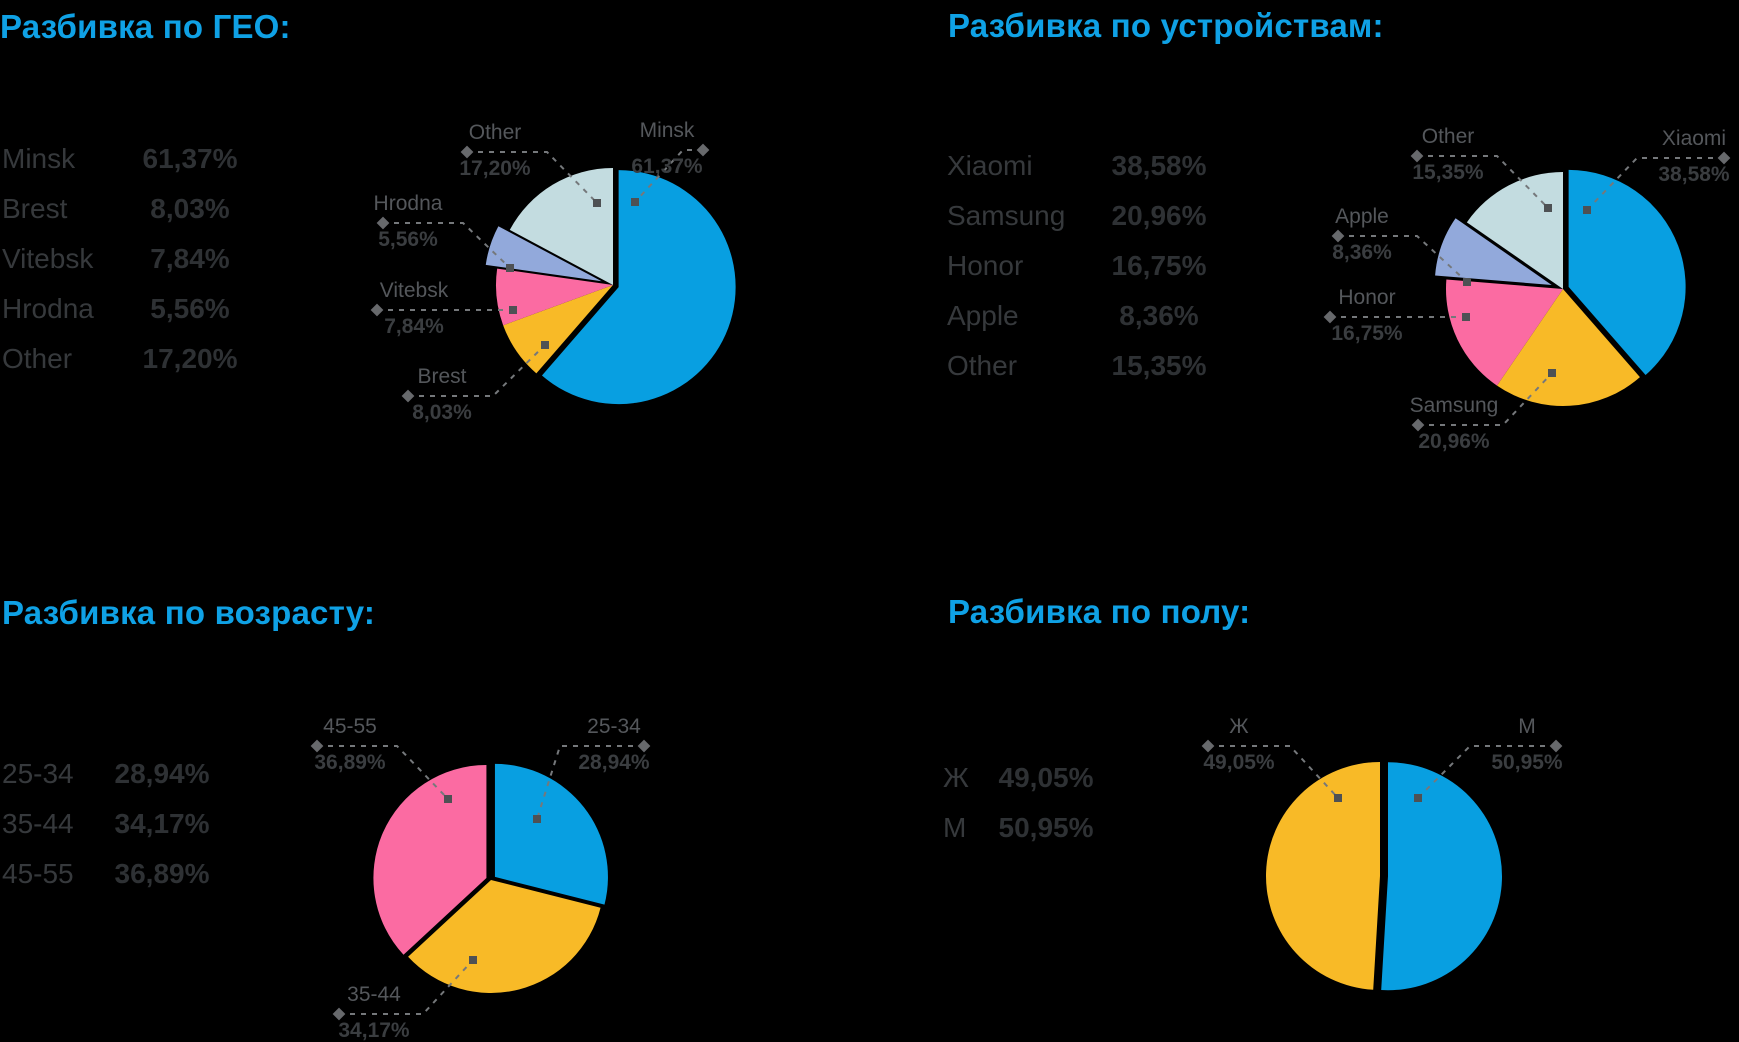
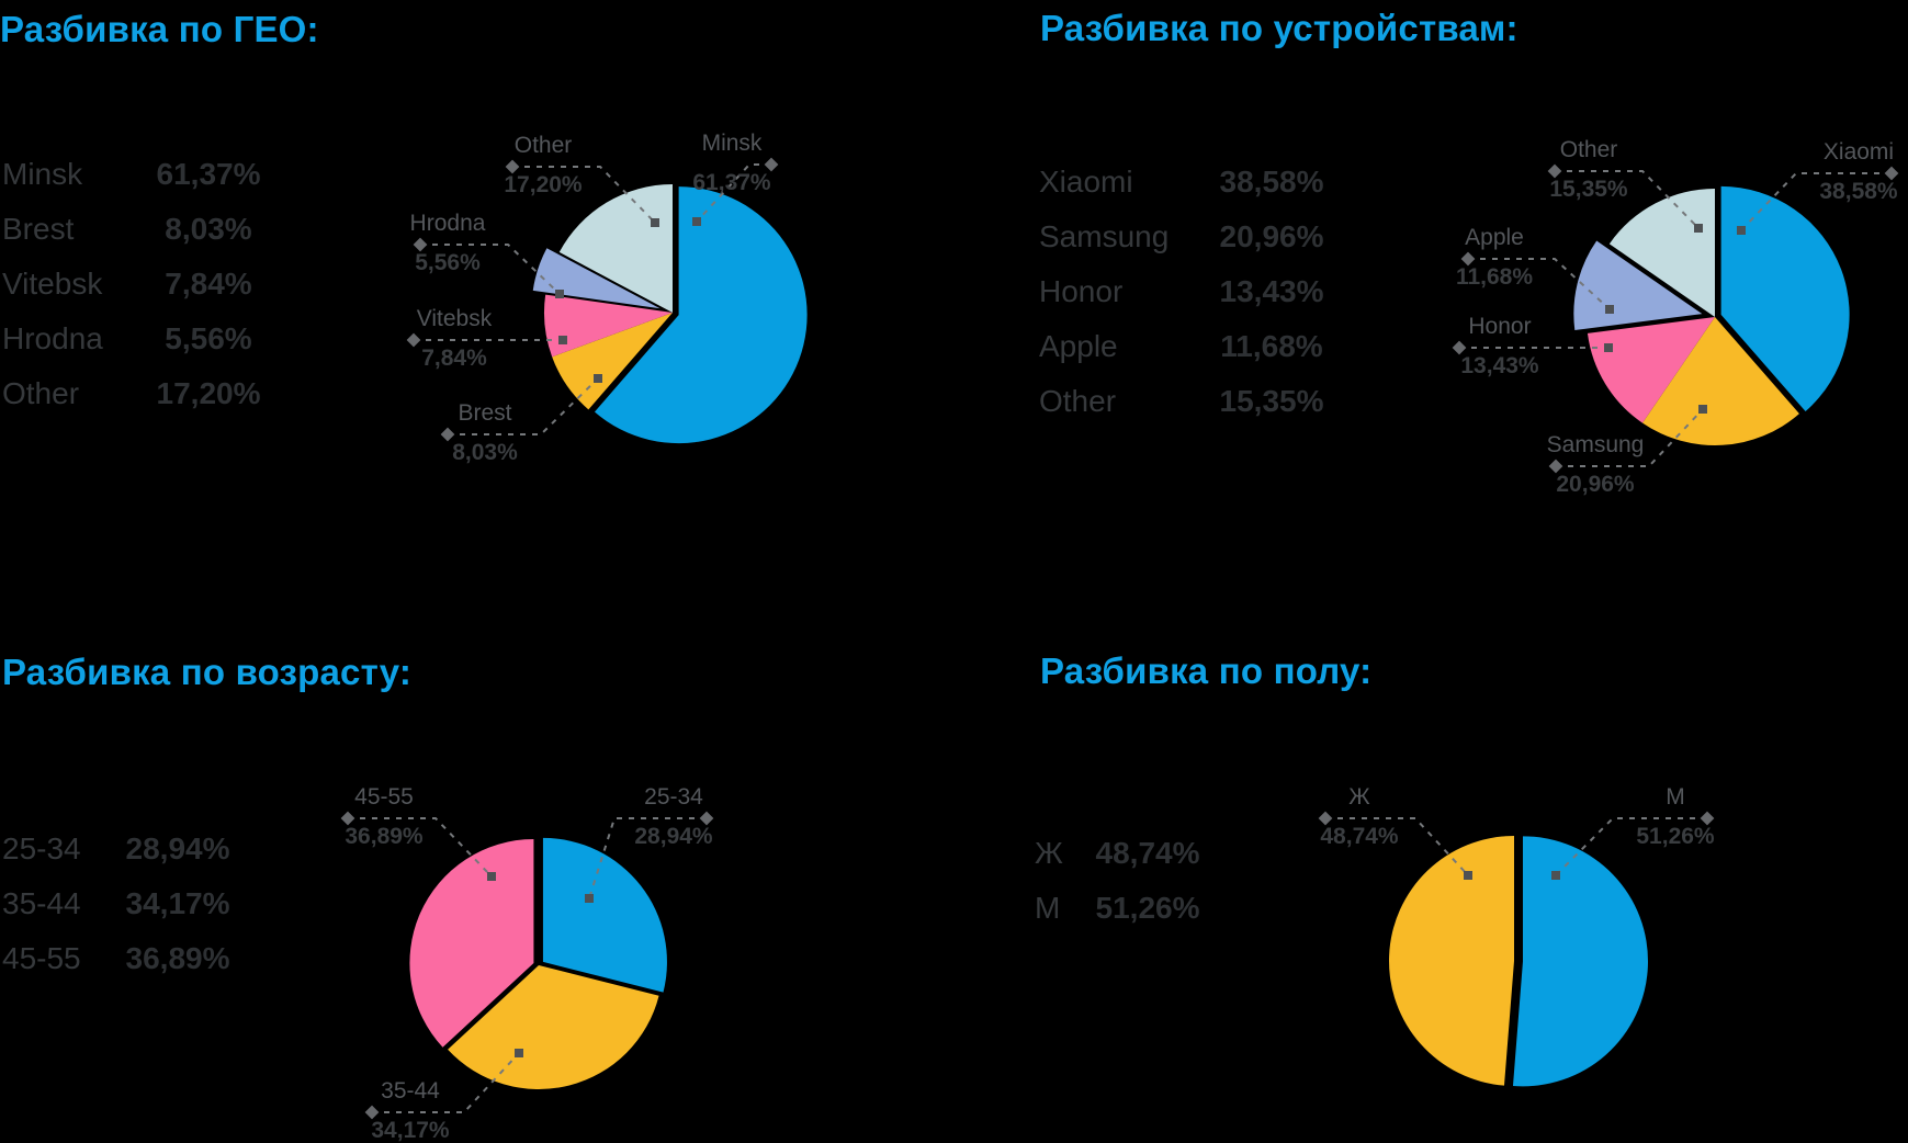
Разбивка по устройствам:/Honor: 16,75% -> 13,43%
Разбивка по устройствам:/Apple: 8,36% -> 11,68%
Разбивка по полу:/Ж: 49,05% -> 48,74%
Разбивка по полу:/М: 50,95% -> 51,26%
